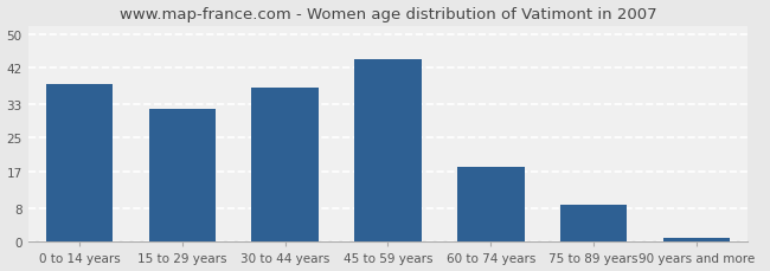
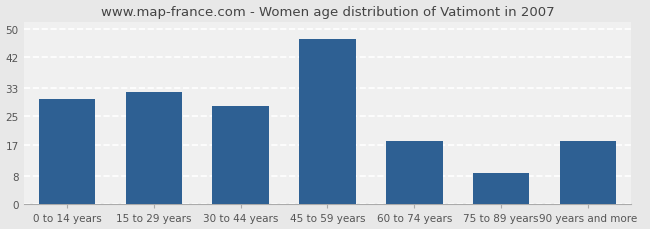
0 to 14 years: 38 -> 30
30 to 44 years: 37 -> 28
45 to 59 years: 44 -> 47
90 years and more: 1 -> 18
